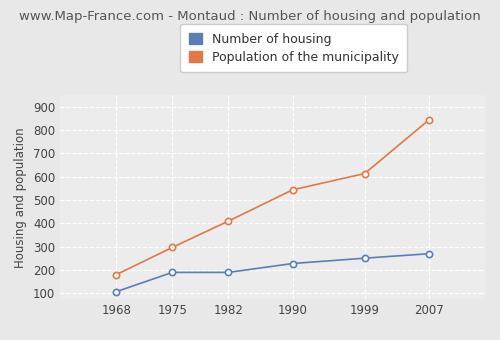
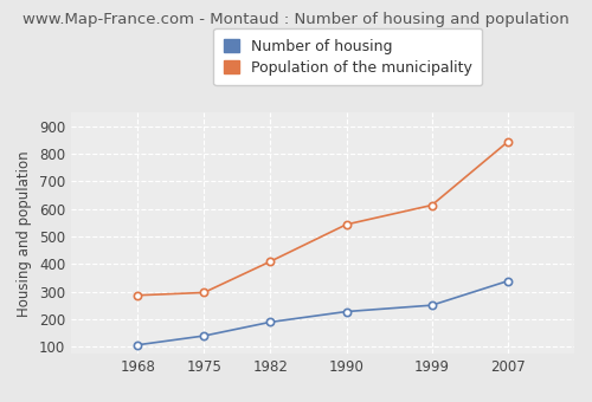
Population of the municipality/1968: 180 -> 287
Number of housing/1975: 190 -> 140
Number of housing/2007: 270 -> 339
